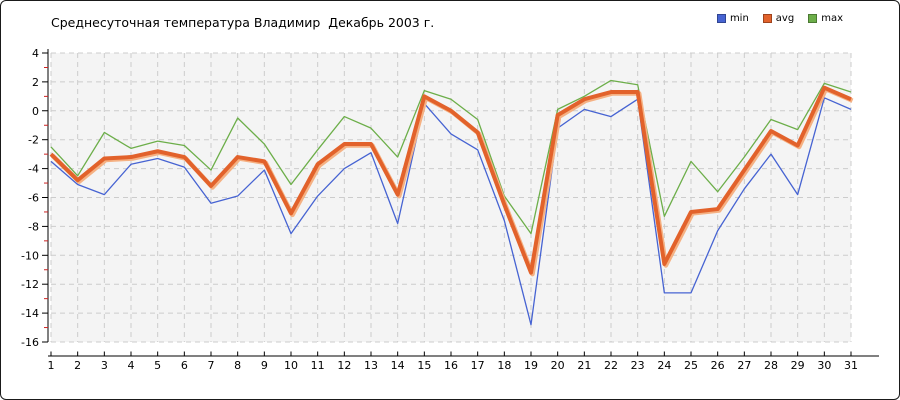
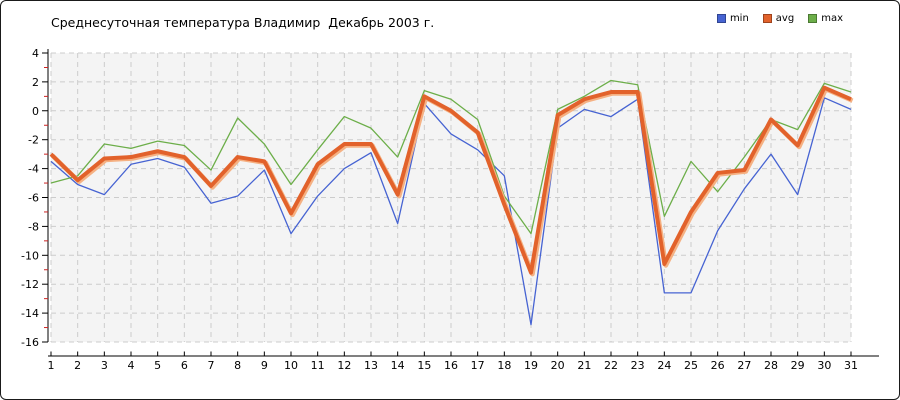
max/1: -2.5 -> -5.0
max/3: -1.5 -> -2.3
min/18: -7.6 -> -4.5
avg/26: -6.8 -> -4.3
avg/28: -1.4 -> -0.6
